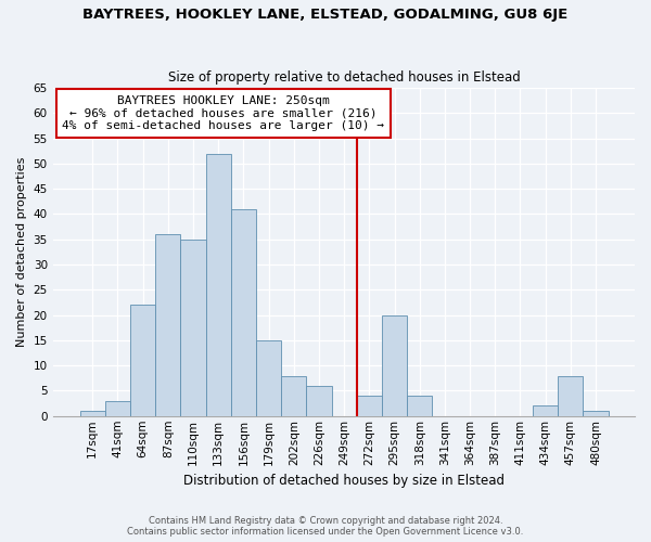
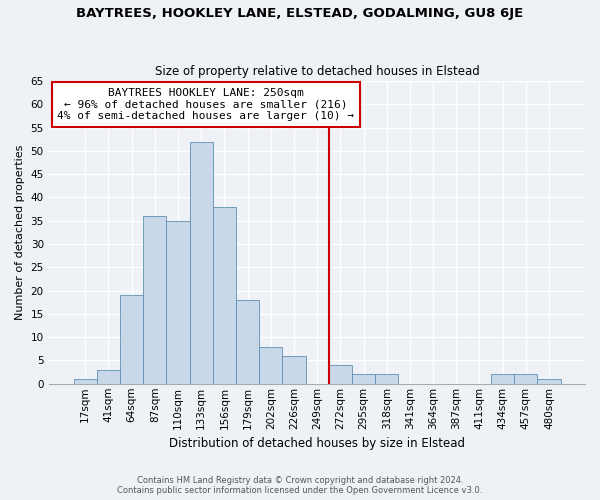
64sqm: 22 -> 19
156sqm: 41 -> 38
179sqm: 15 -> 18
295sqm: 20 -> 2
318sqm: 4 -> 2
457sqm: 8 -> 2
